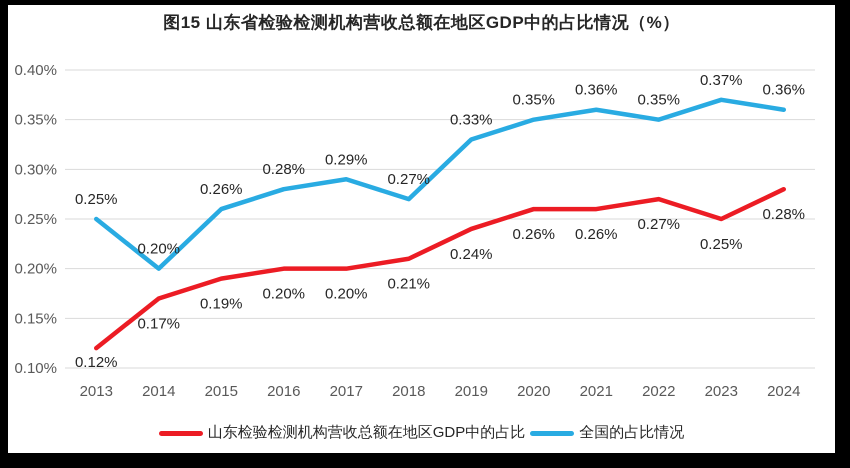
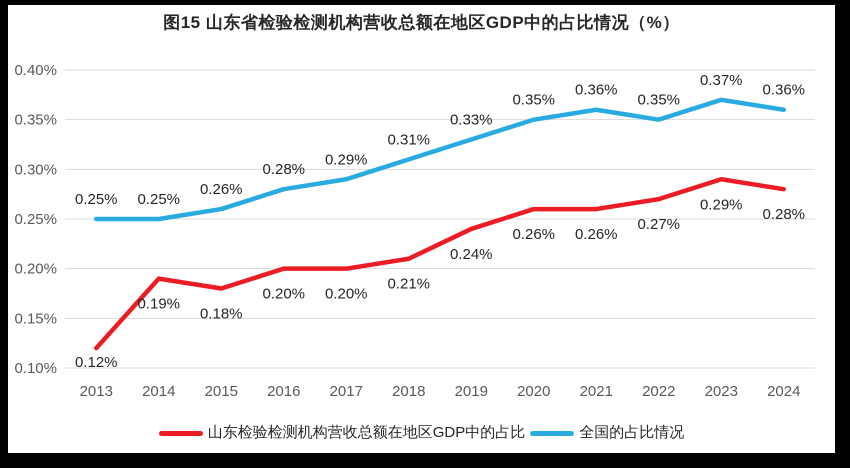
山东检验检测机构营收总额在地区GDP中的占比/2014: 0.17% -> 0.19%
全国的占比情况/2014: 0.20% -> 0.25%
山东检验检测机构营收总额在地区GDP中的占比/2015: 0.19% -> 0.18%
全国的占比情况/2018: 0.27% -> 0.31%
山东检验检测机构营收总额在地区GDP中的占比/2023: 0.25% -> 0.29%
